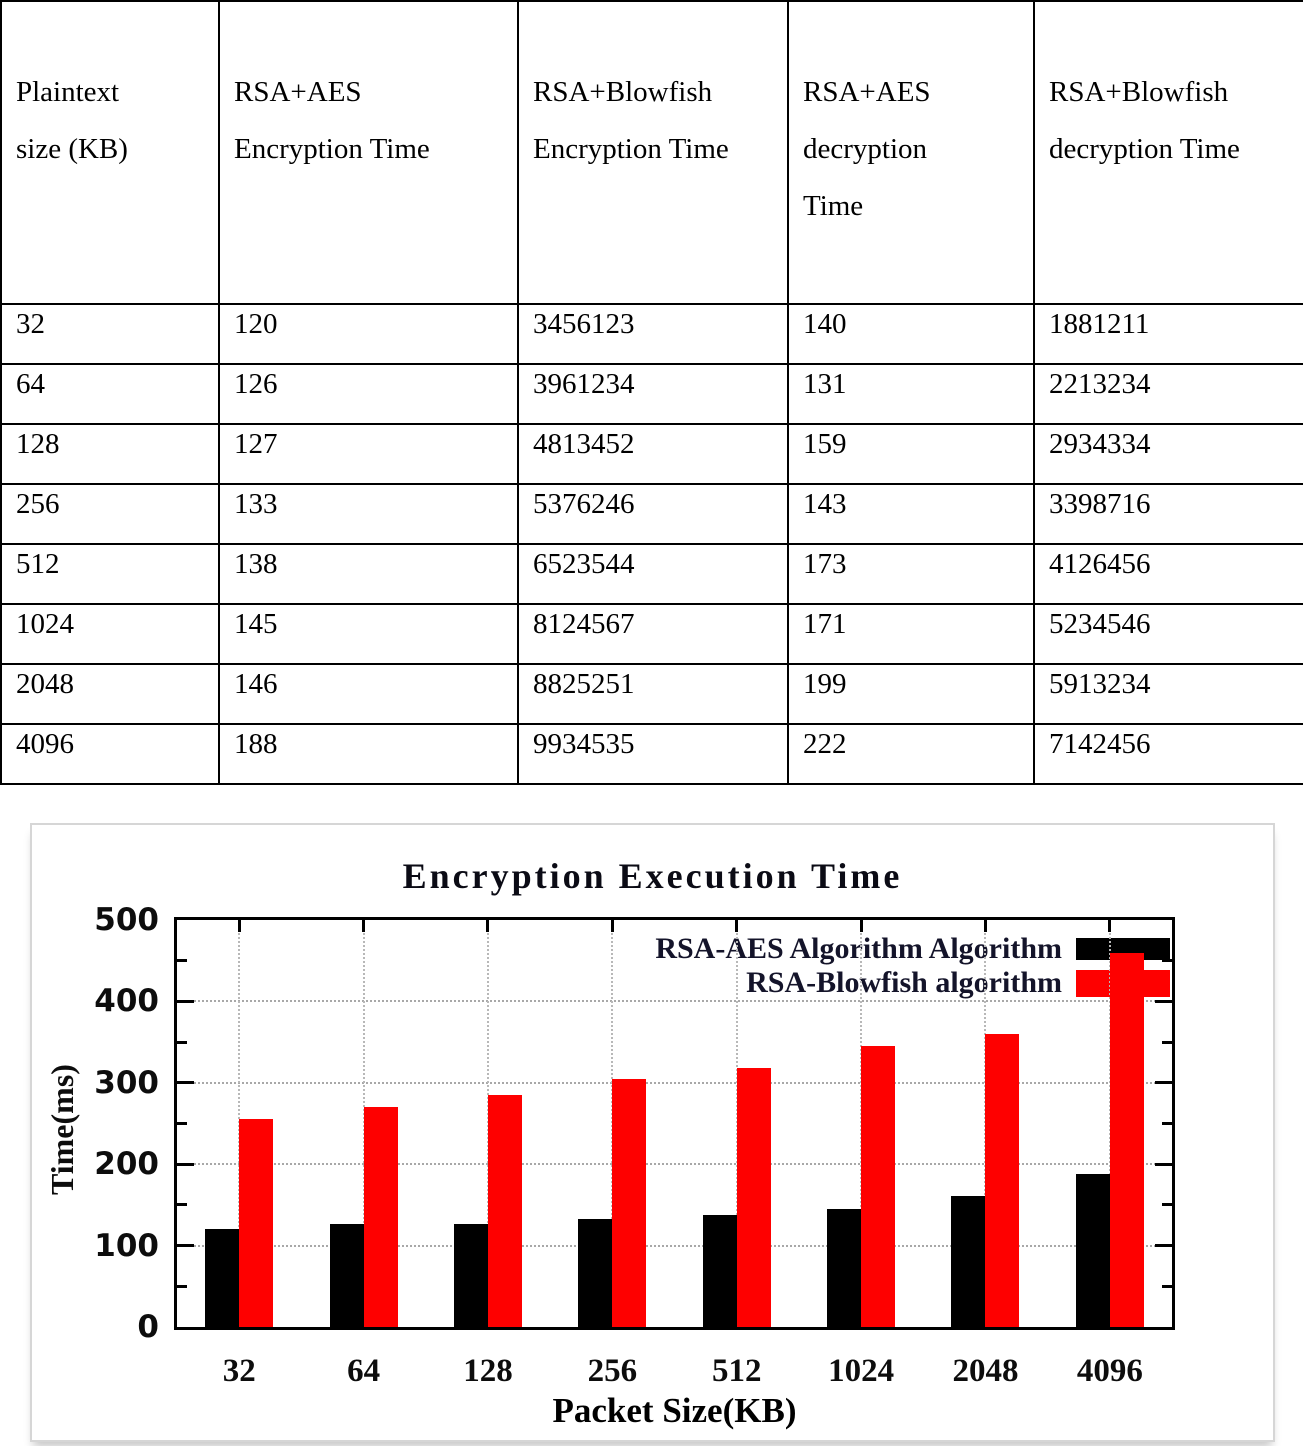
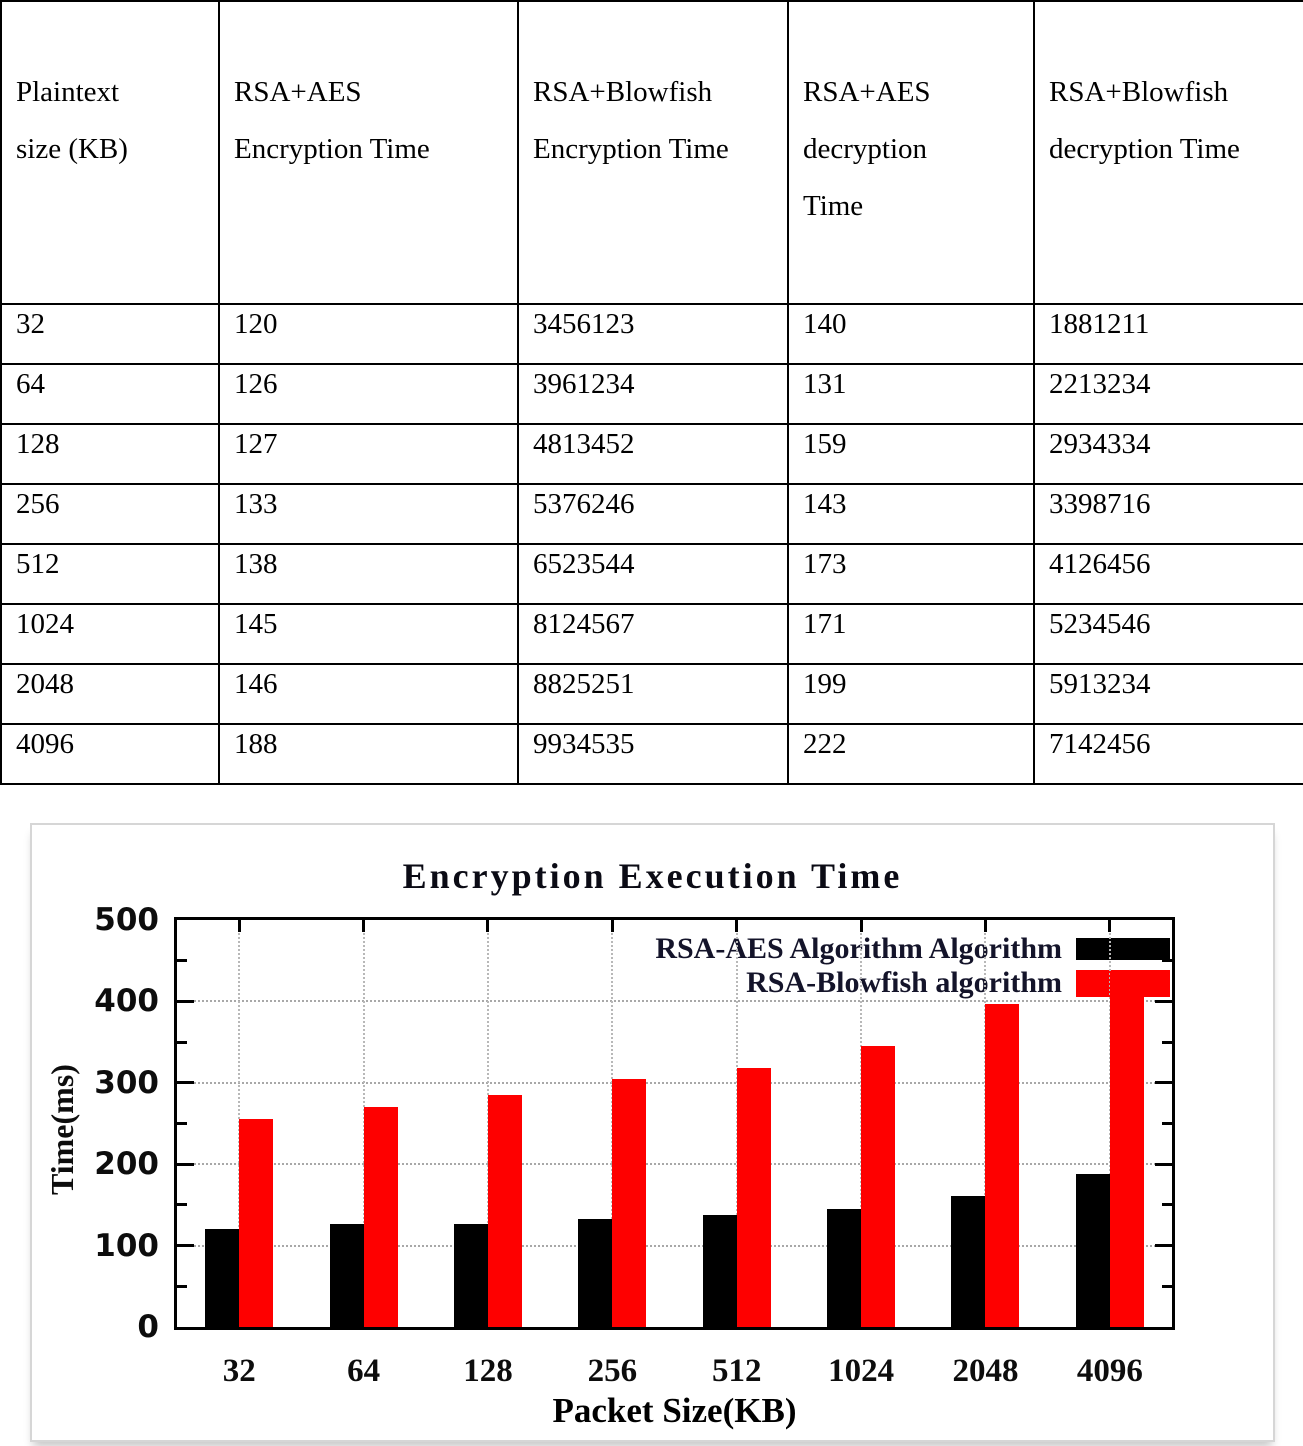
RSA-Blowfish algorithm/2048: 360 -> 400
RSA-Blowfish algorithm/4096: 460 -> 440
